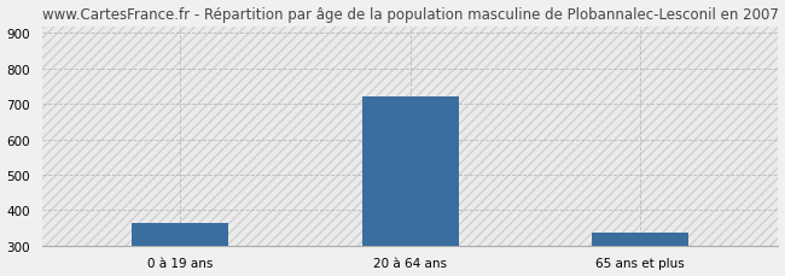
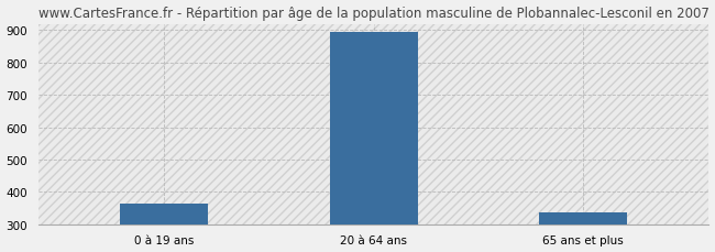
20 à 64 ans: 720 -> 895
